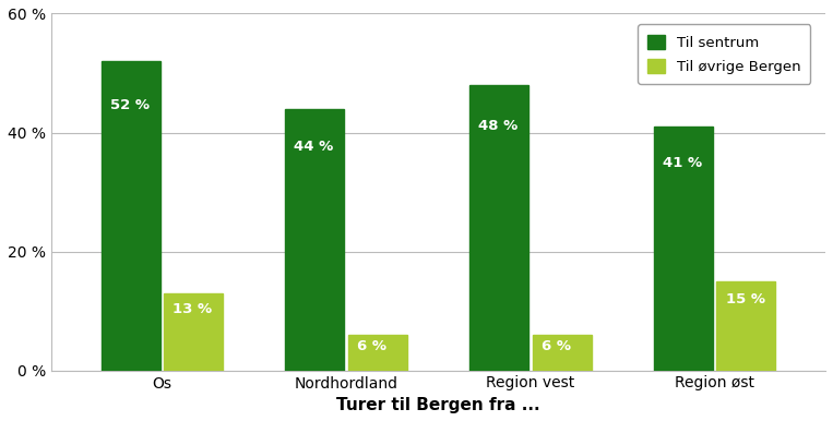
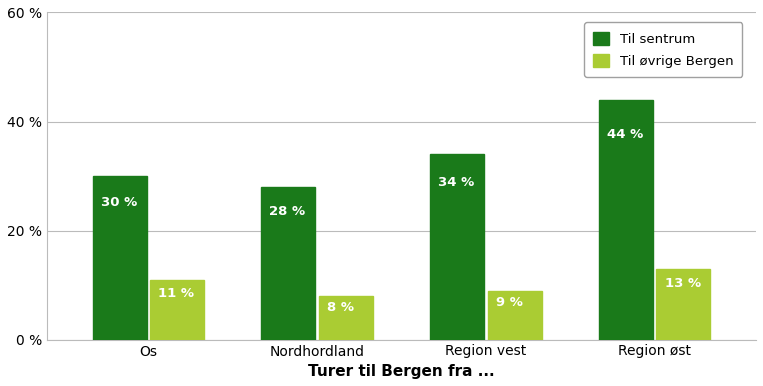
Til sentrum/Os: 52 -> 30
Til øvrige Bergen/Os: 13 -> 11
Til sentrum/Nordhordland: 44 -> 28
Til øvrige Bergen/Nordhordland: 6 -> 8
Til sentrum/Region vest: 48 -> 34
Til øvrige Bergen/Region vest: 6 -> 9
Til sentrum/Region øst: 41 -> 44
Til øvrige Bergen/Region øst: 15 -> 13
